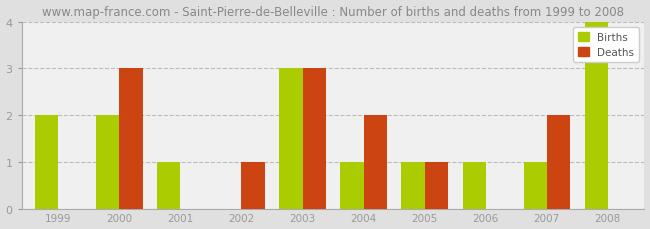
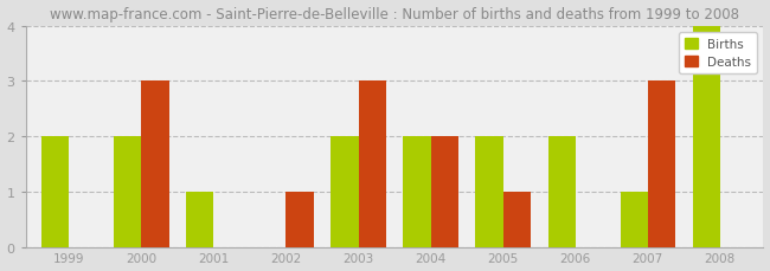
Births/2003: 3 -> 2
Births/2004: 1 -> 2
Births/2005: 1 -> 2
Births/2006: 1 -> 2
Deaths/2007: 2 -> 3
